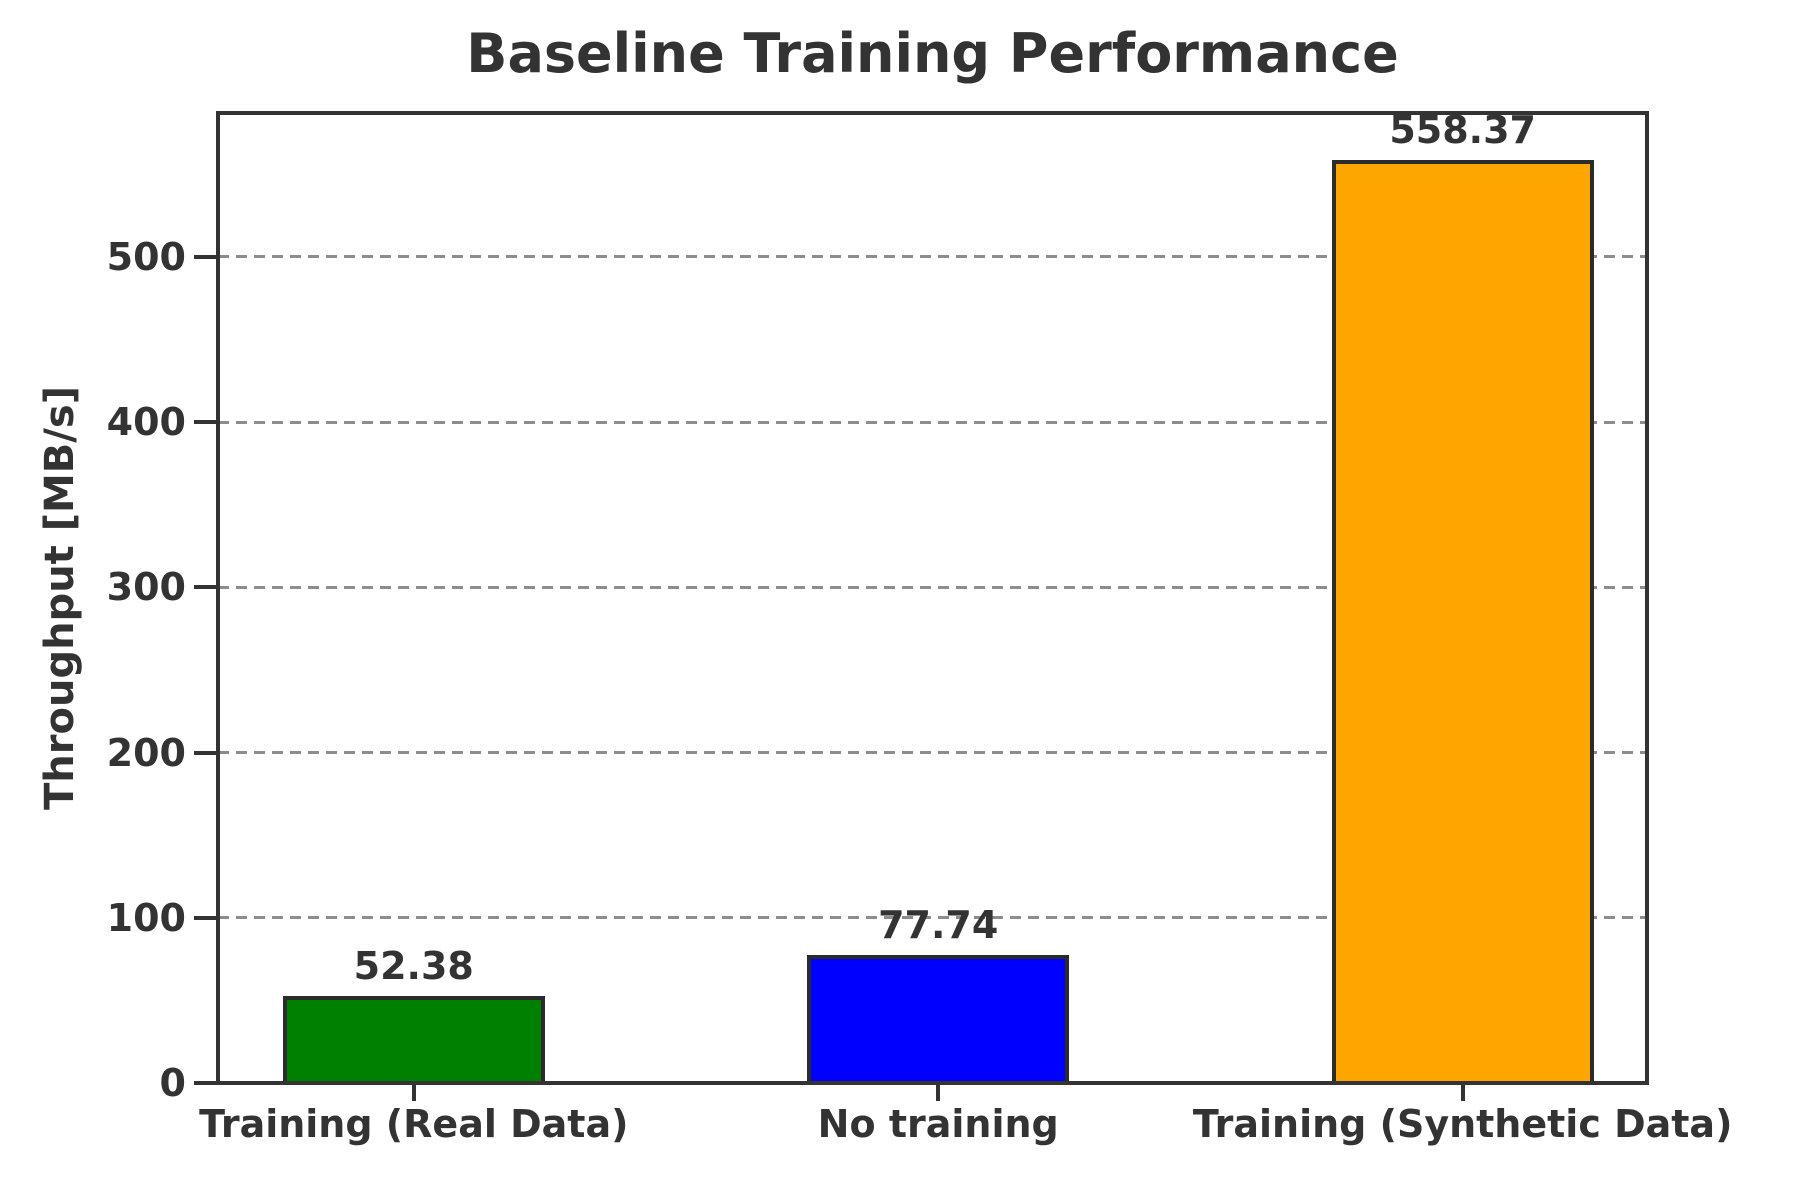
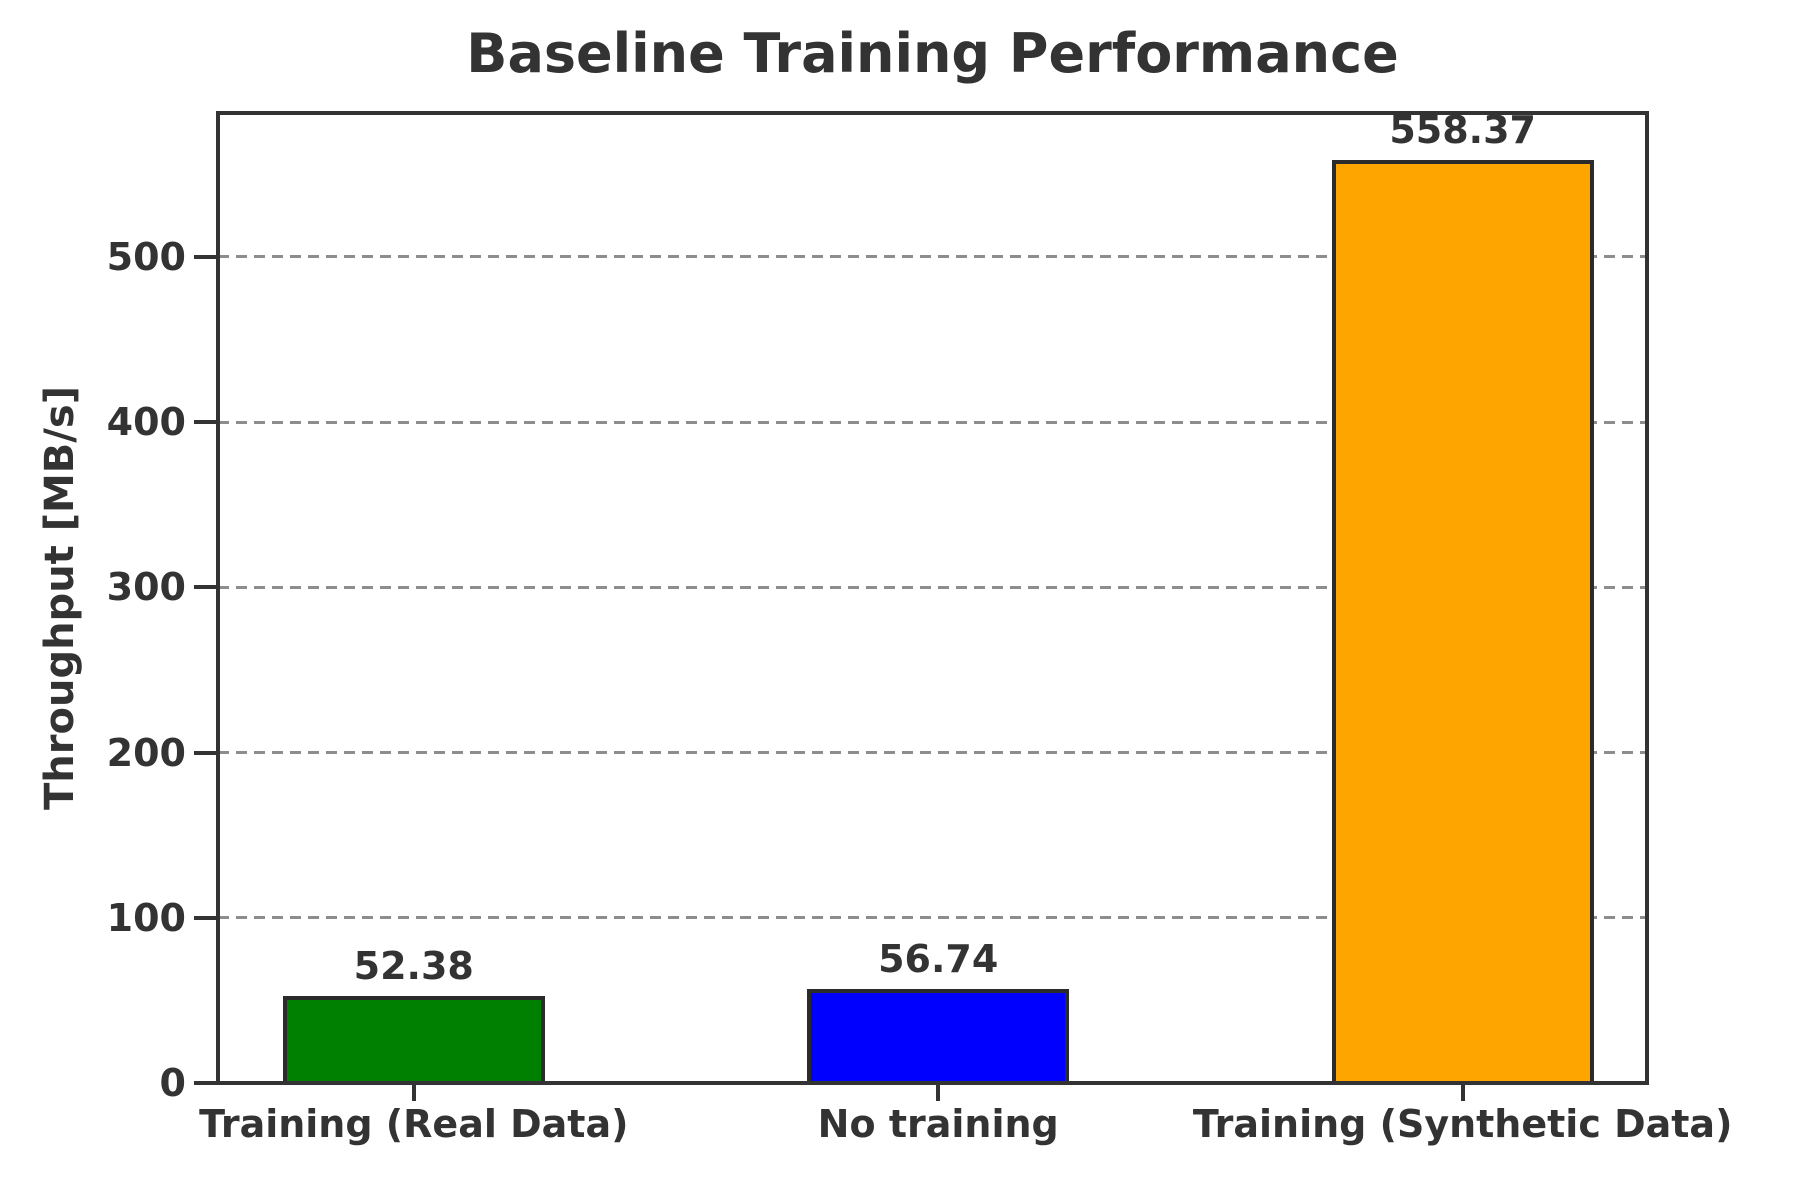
No training: 77.74 -> 56.74
